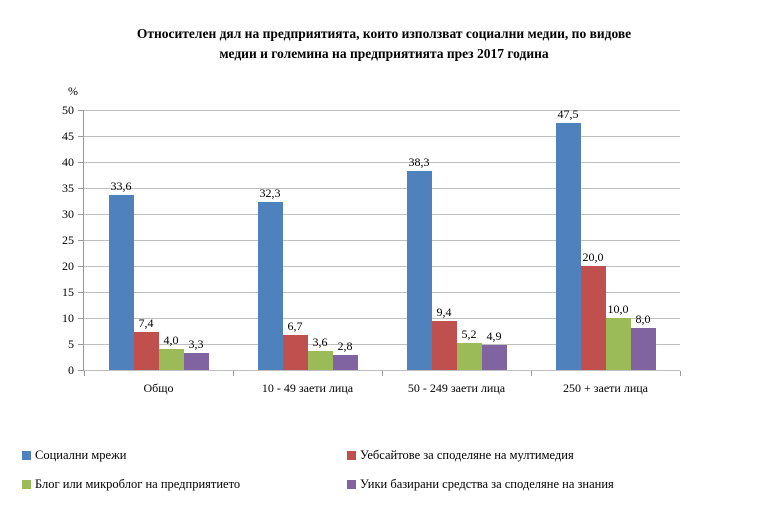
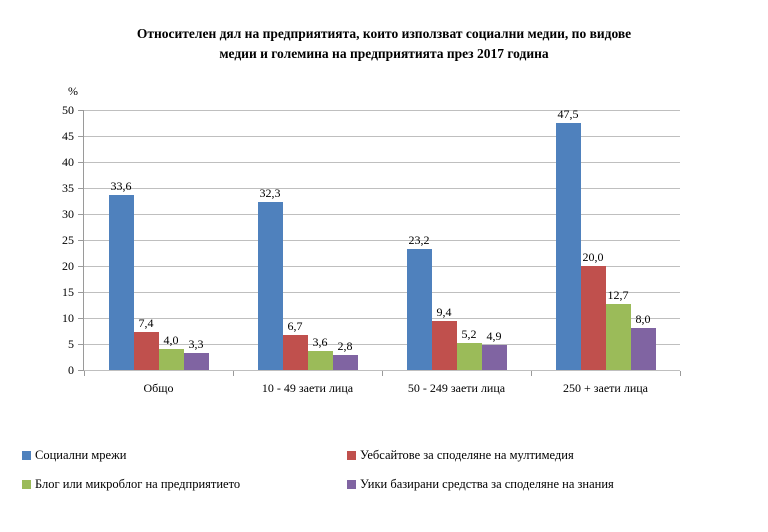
Социални мрежи/50 - 249 заети лица: 38,3 -> 23,2
Блог или микроблог на предприятието/250 + заети лица: 10,0 -> 12,7
